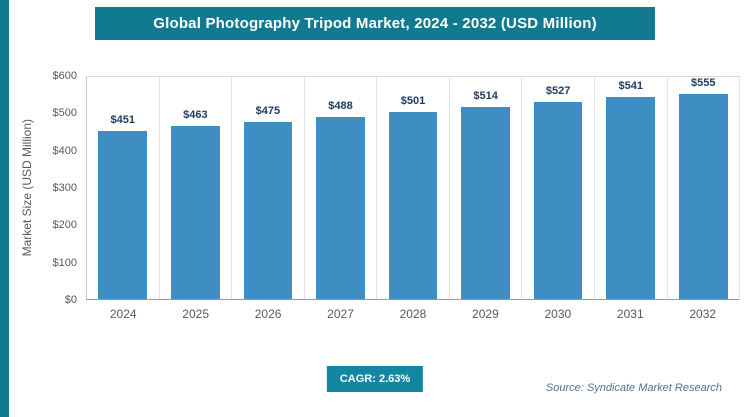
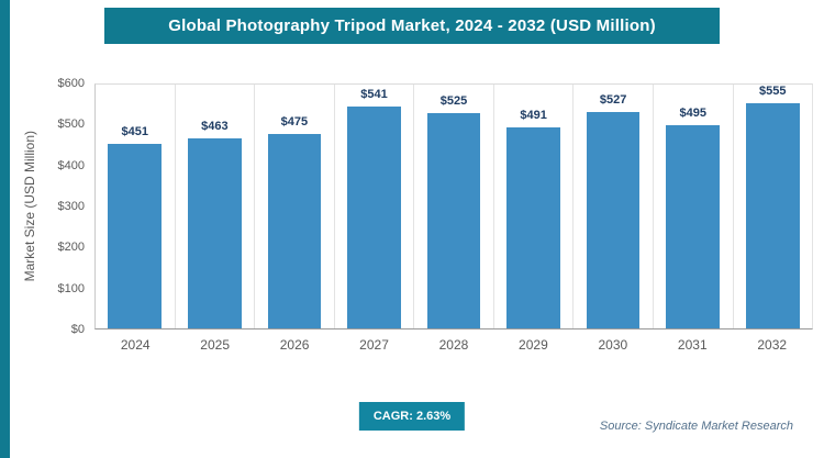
2027: $488 -> $541
2028: $501 -> $525
2029: $514 -> $491
2031: $541 -> $495
